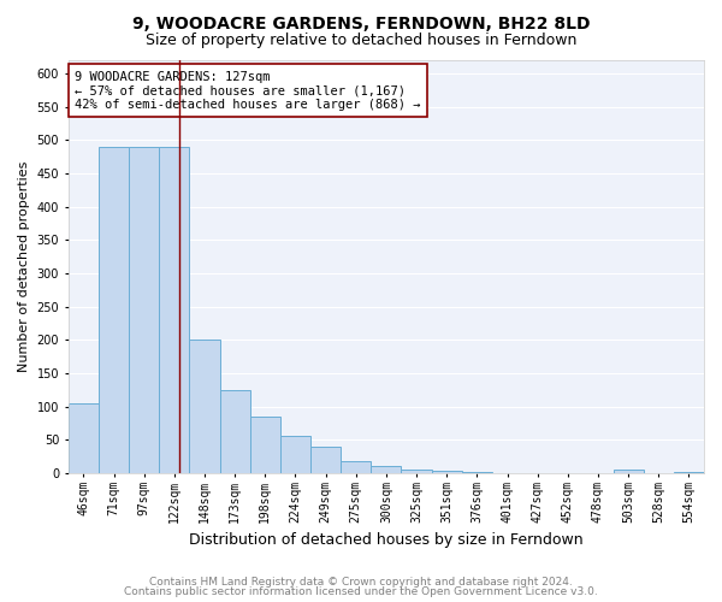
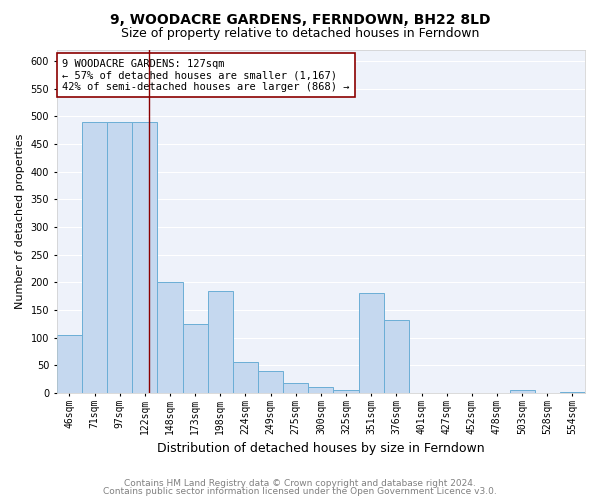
198sqm: 85 -> 184
351sqm: 4 -> 180
376sqm: 2 -> 132
